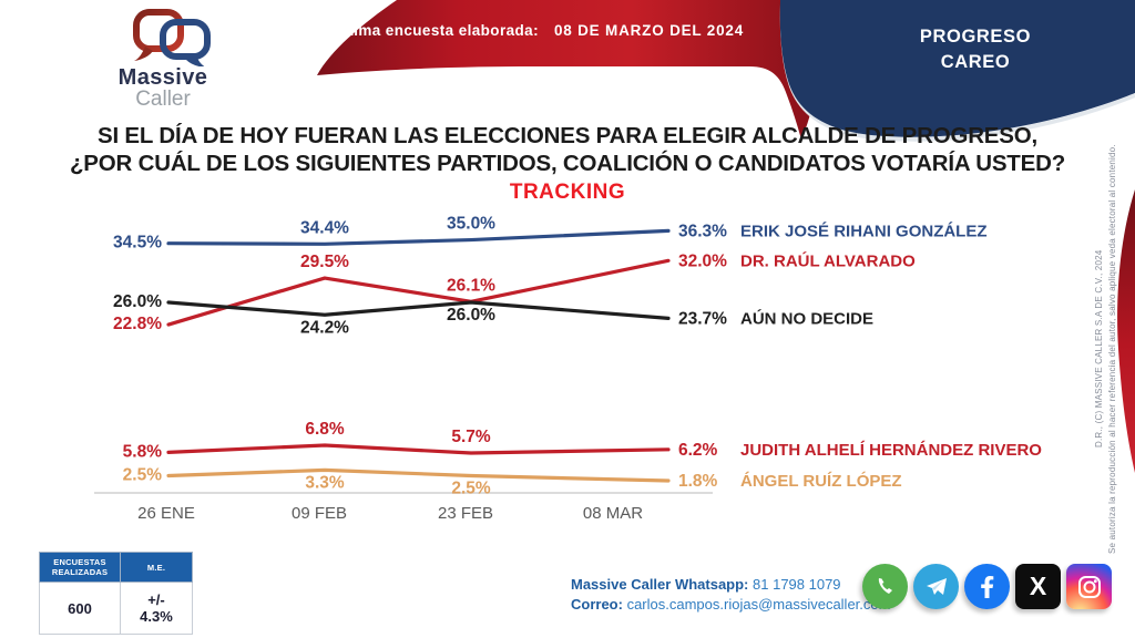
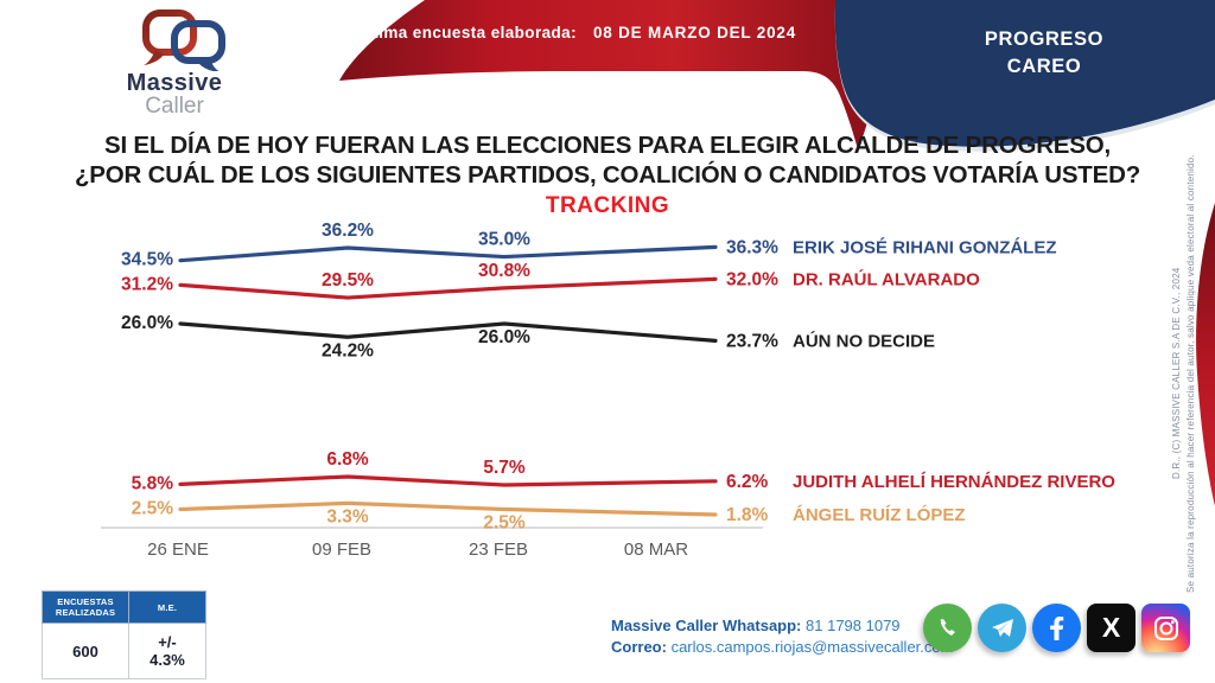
DR. RAÚL ALVARADO/26 ENE: 22.8% -> 31.2%
ERIK JOSÉ RIHANI GONZÁLEZ/09 FEB: 34.4% -> 36.2%
DR. RAÚL ALVARADO/23 FEB: 26.1% -> 30.8%
